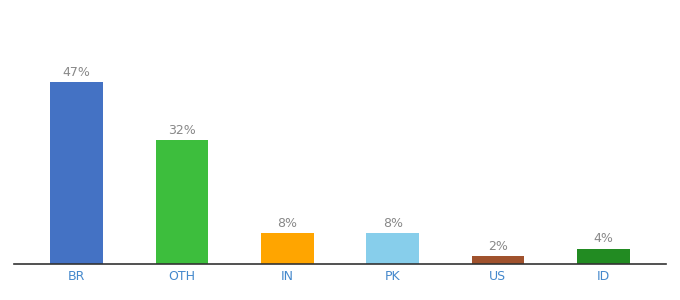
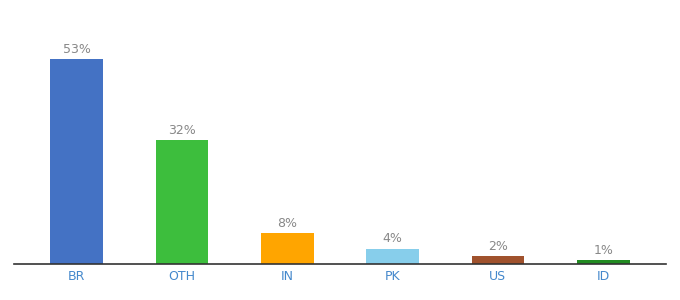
BR: 47% -> 53%
PK: 8% -> 4%
ID: 4% -> 1%
